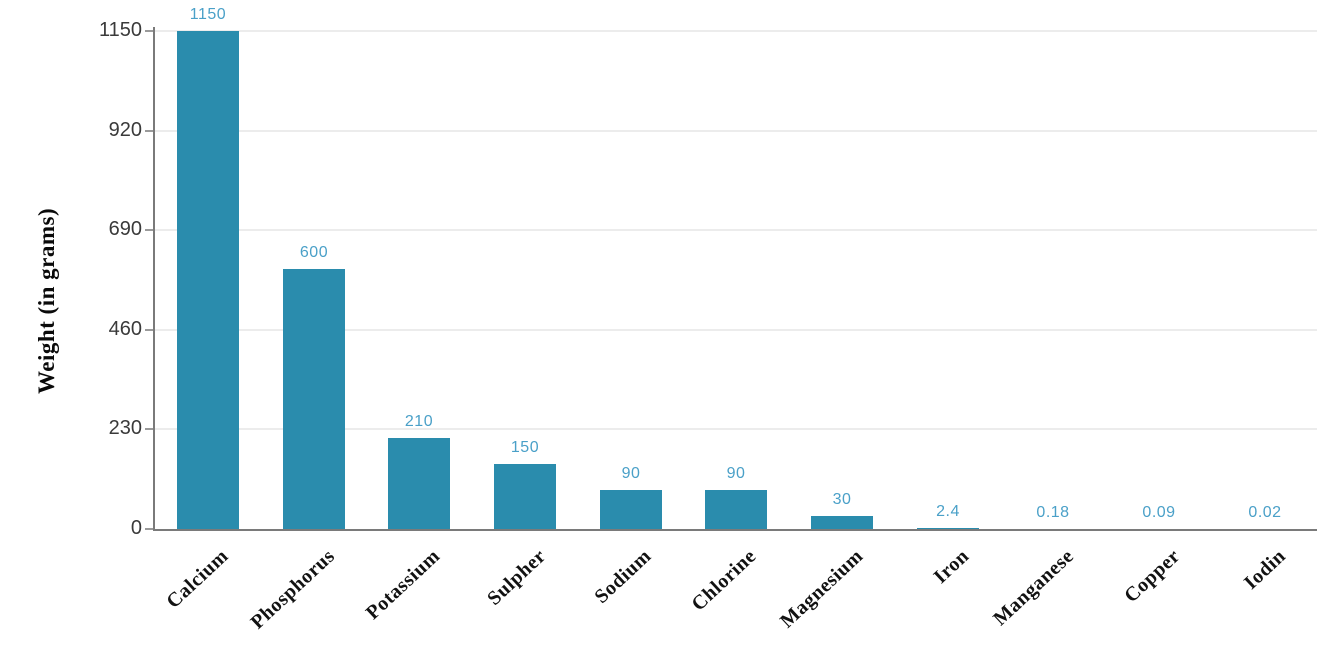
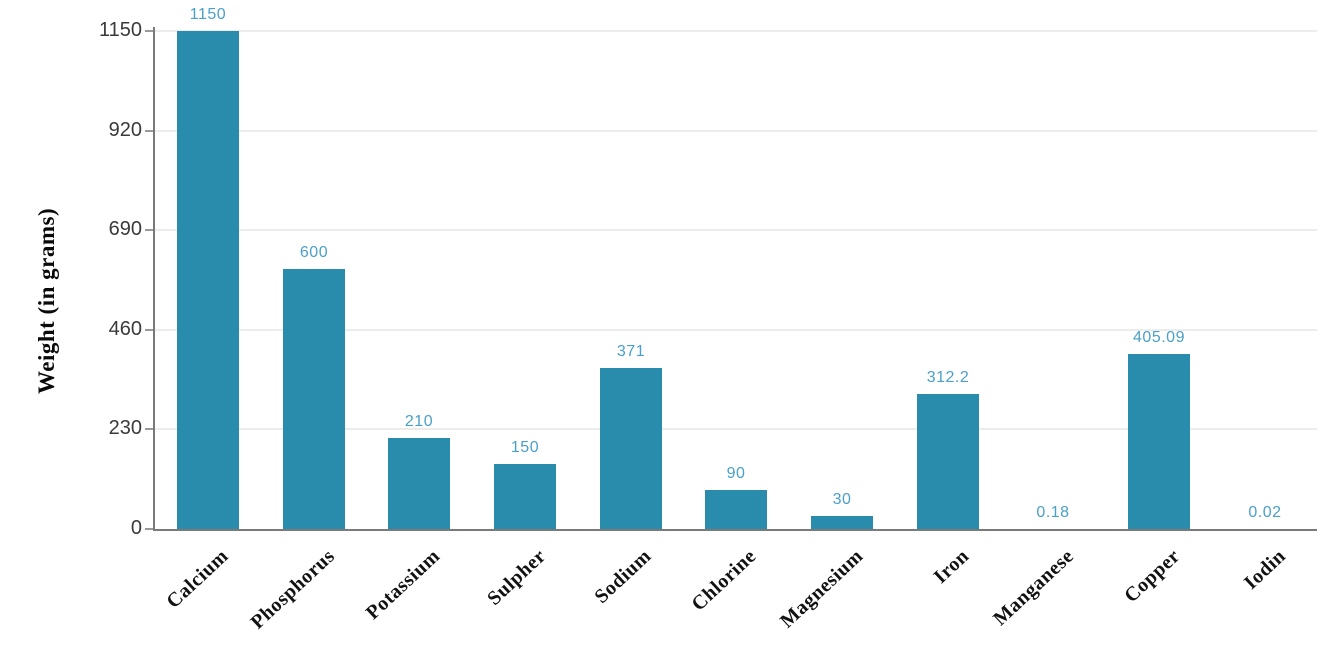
Sodium: 90 -> 371
Iron: 2.4 -> 312.2
Copper: 0.09 -> 405.09
